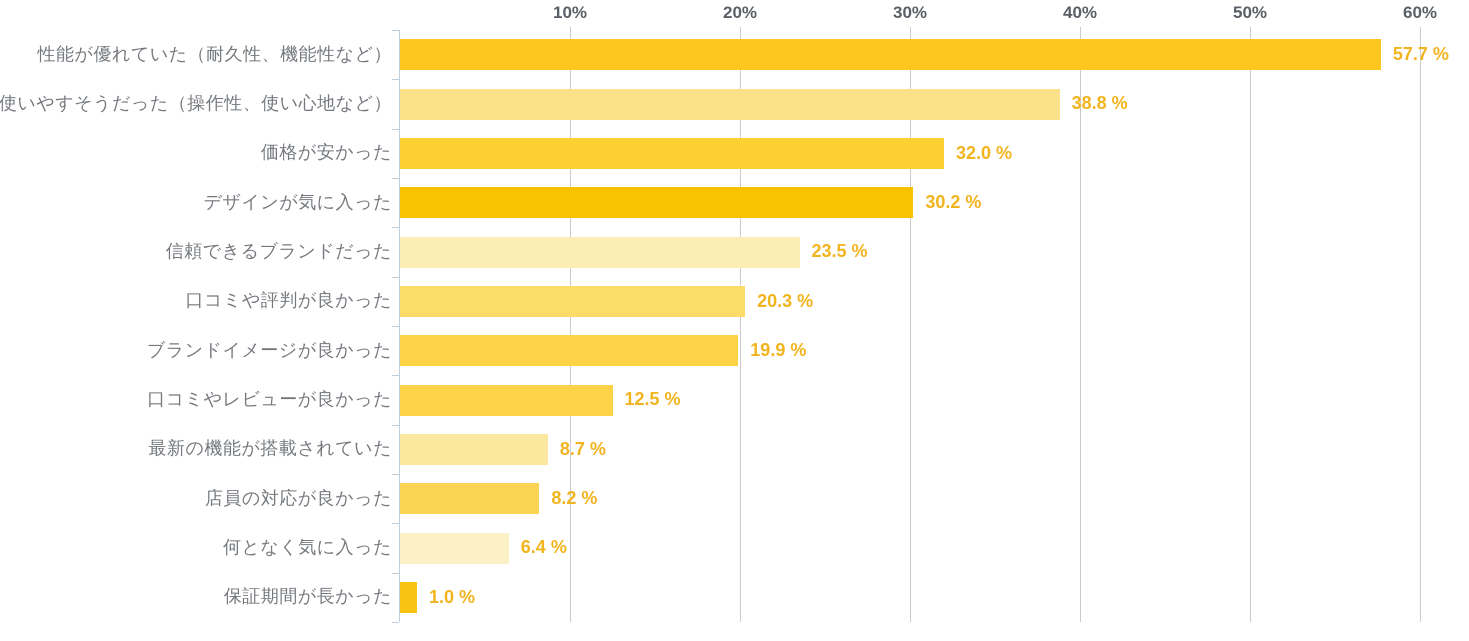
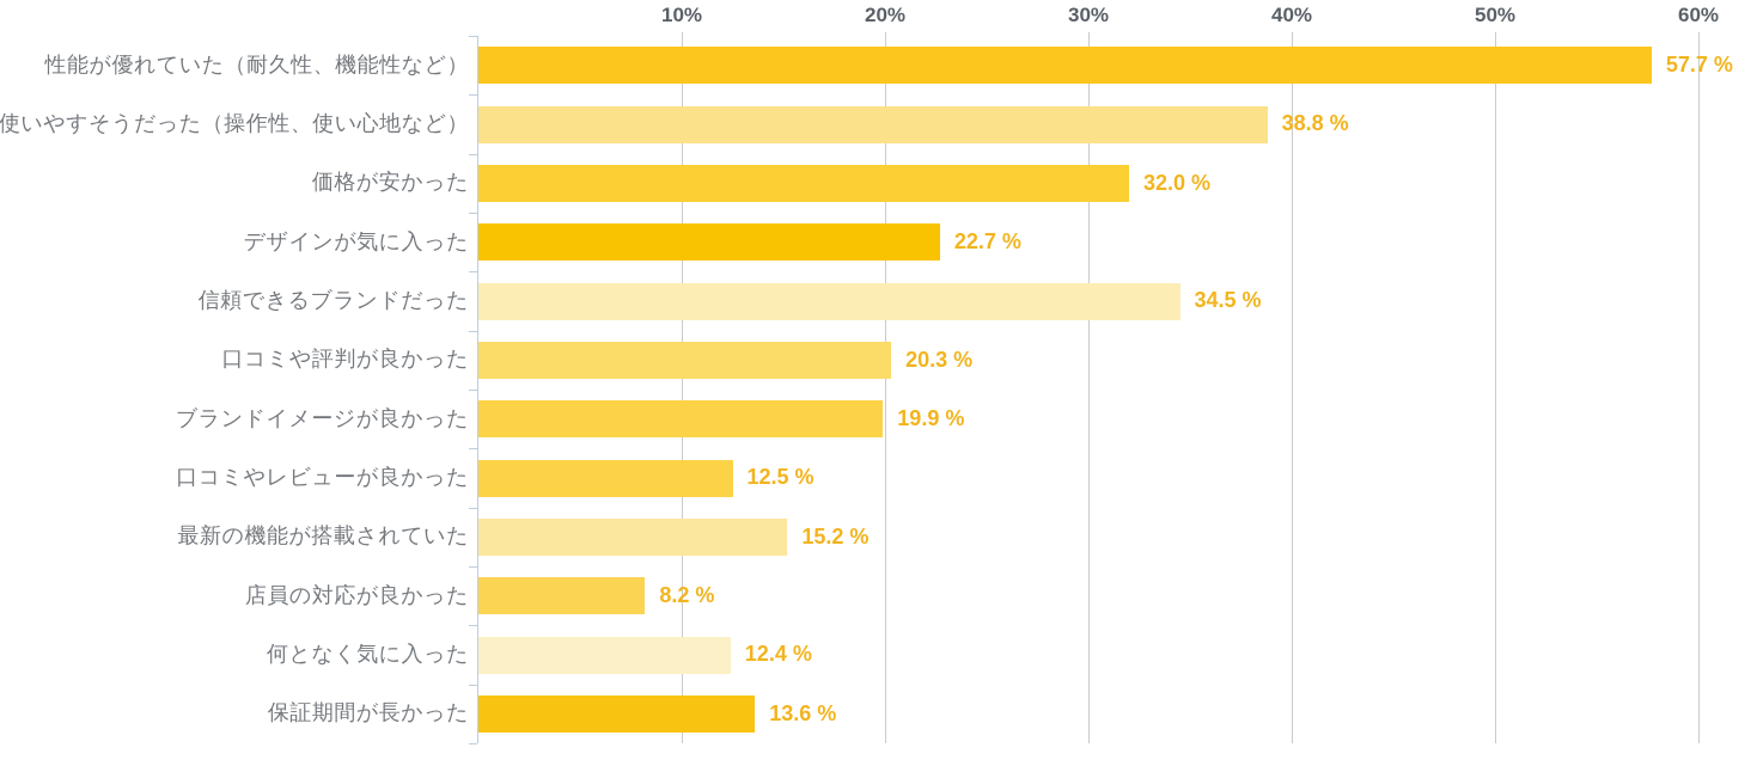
デザインが気に入った: 30.2 -> 22.7
信頼できるブランドだった: 23.5 -> 34.5
最新の機能が搭載されていた: 8.7 -> 15.2
何となく気に入った: 6.4 -> 12.4
保証期間が長かった: 1.0 -> 13.6
